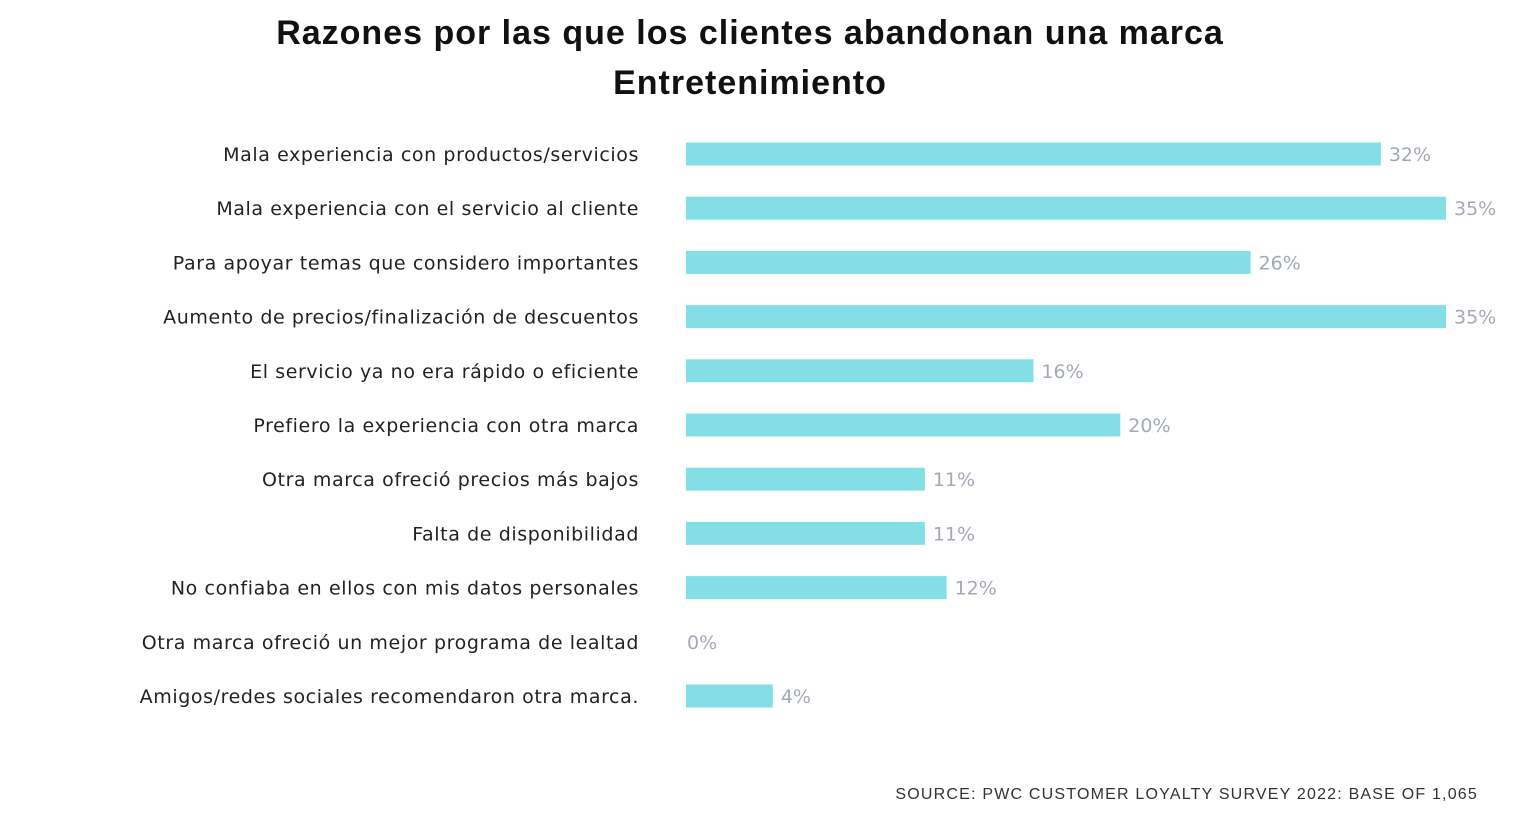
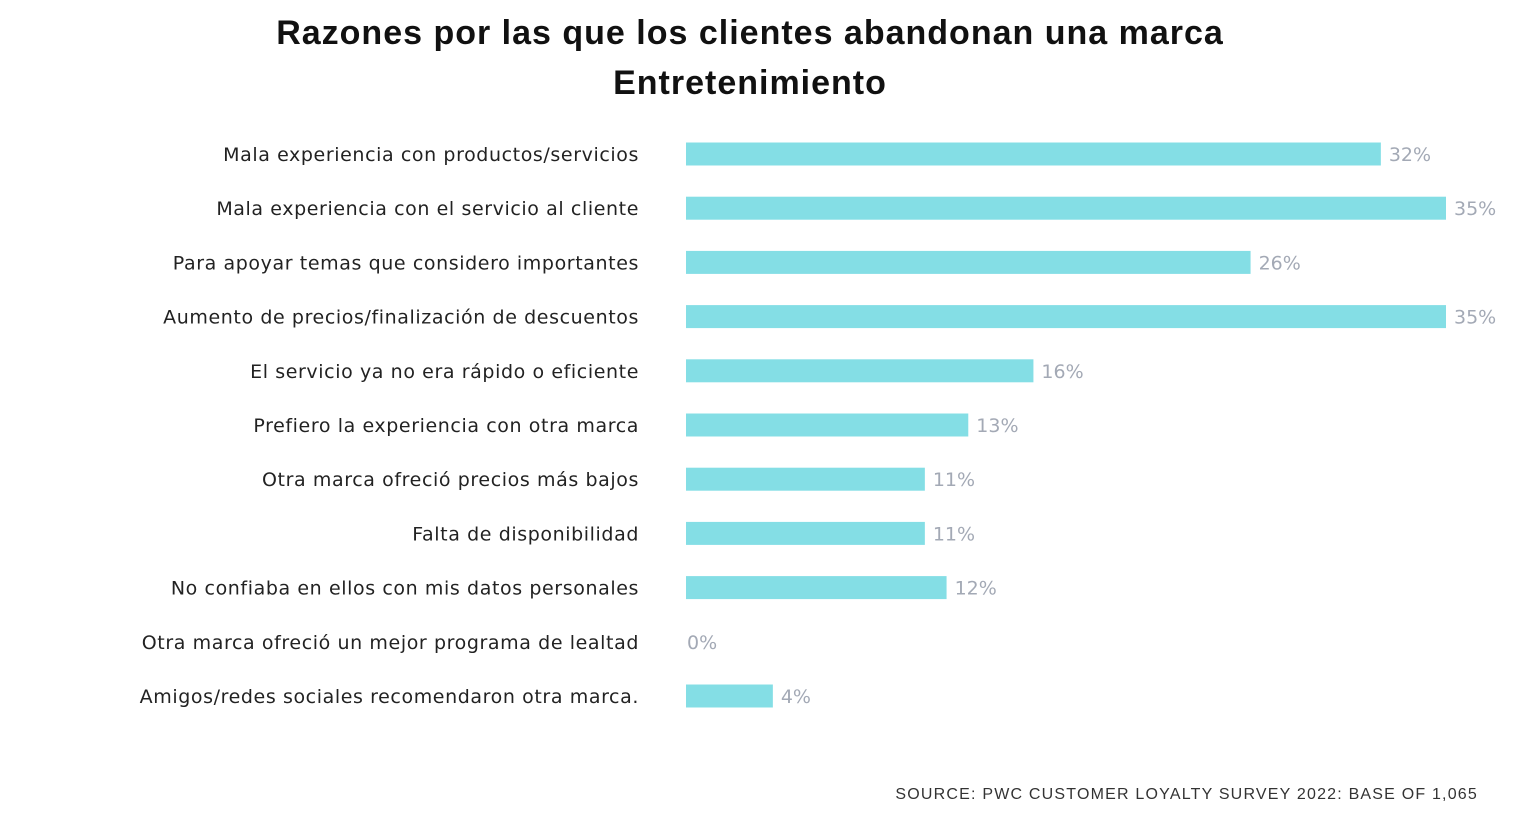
Prefiero la experiencia con otra marca: 20% -> 13%
